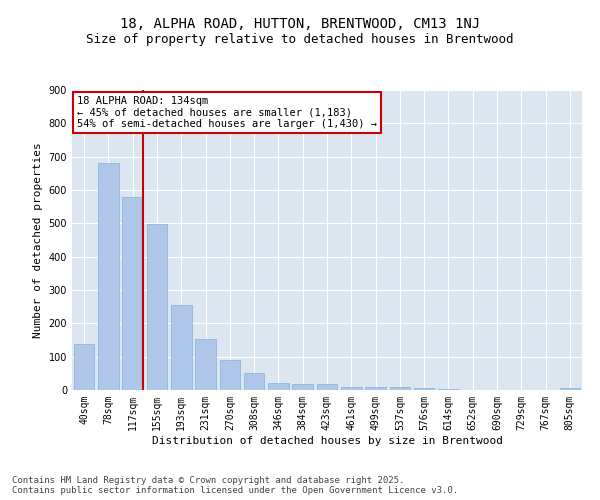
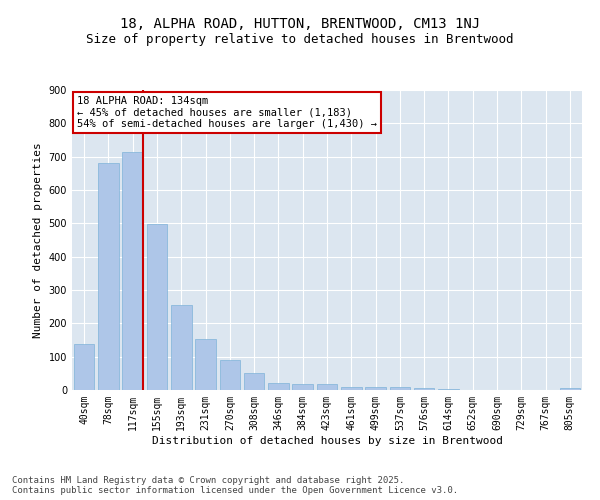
117sqm: 580 -> 715
